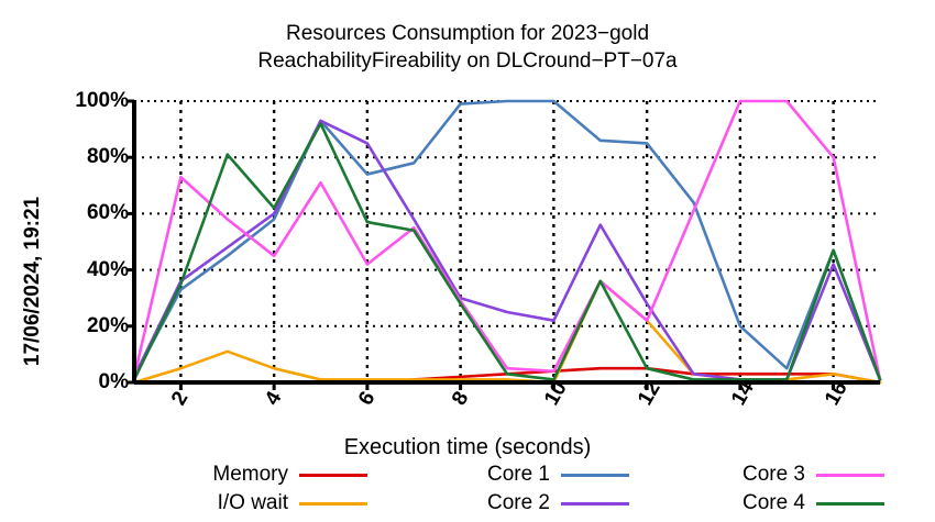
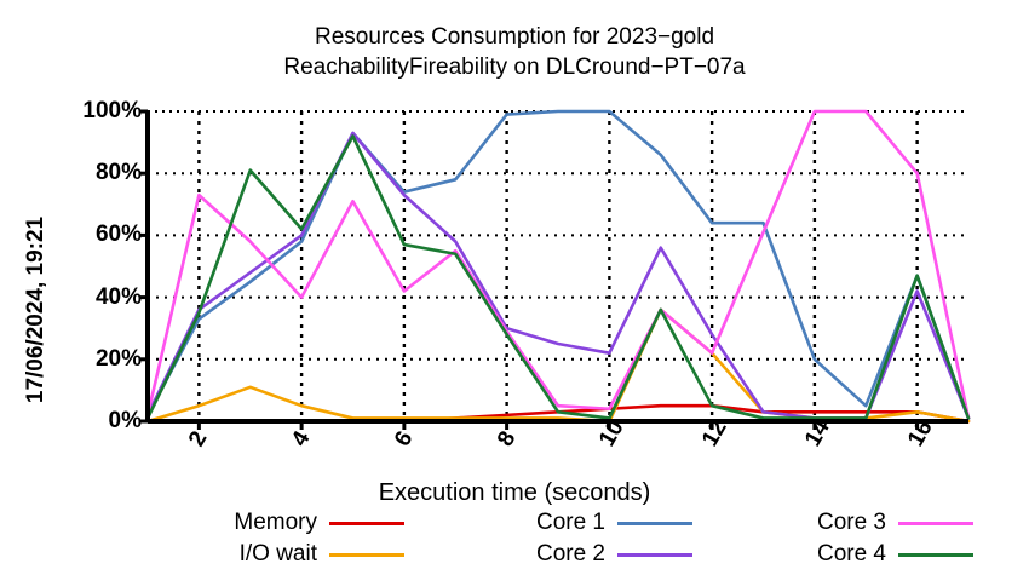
Core 3/4: 45% -> 40%
Core 2/6: 85% -> 73%
Core 1/12: 85% -> 64%
